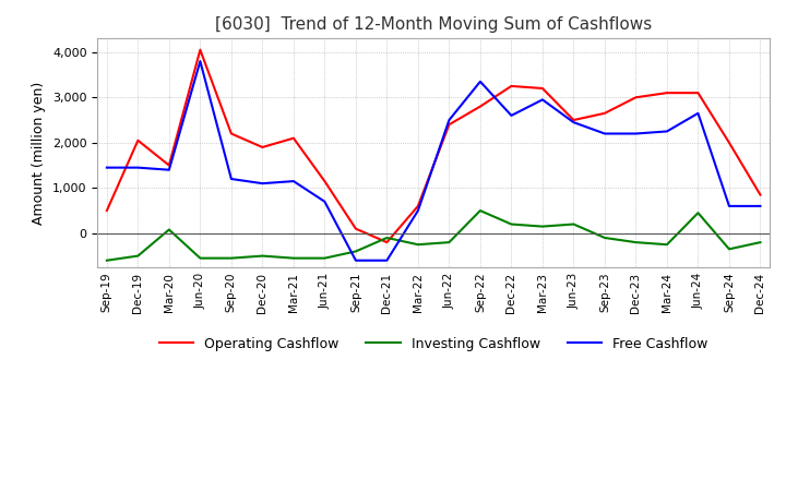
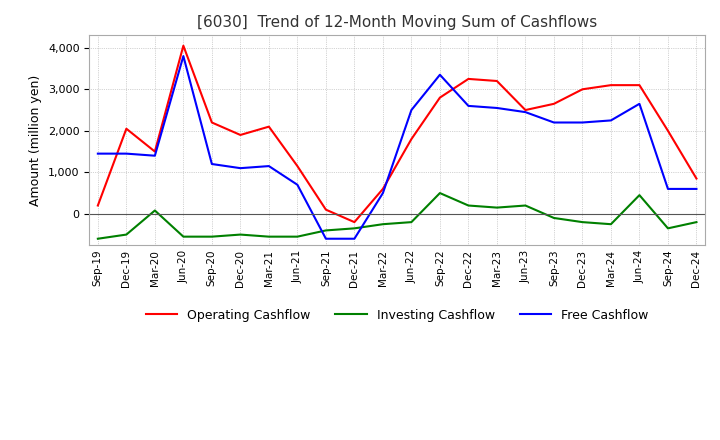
Operating Cashflow/Sep-19: 500 -> 200
Investing Cashflow/Dec-21: -100 -> -350
Operating Cashflow/Jun-22: 2,400 -> 1,800
Free Cashflow/Mar-23: 2,950 -> 2,550
